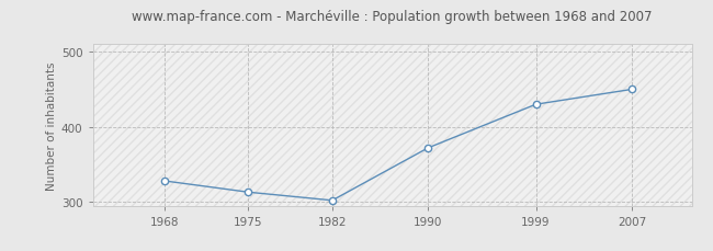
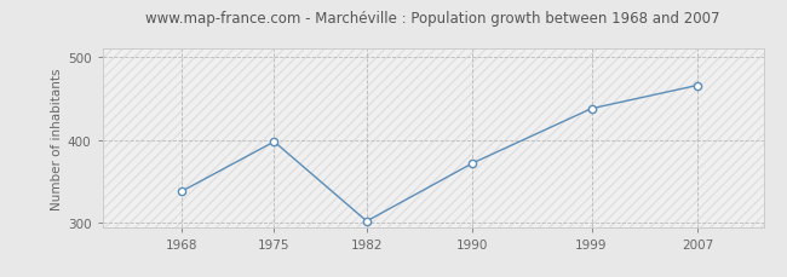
1968: 328 -> 338
1975: 313 -> 398
1999: 430 -> 438
2007: 450 -> 466
